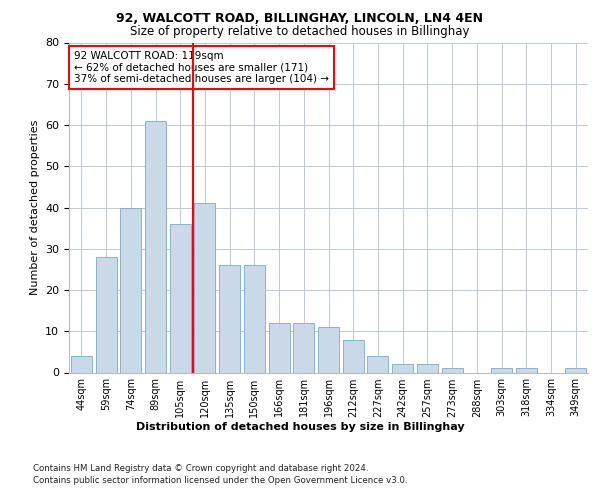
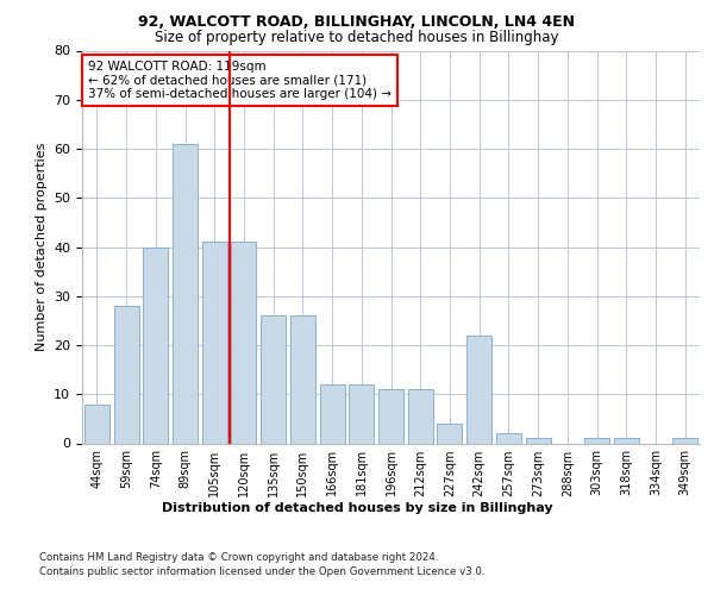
44sqm: 4 -> 8
105sqm: 36 -> 41
212sqm: 8 -> 11
242sqm: 2 -> 22
